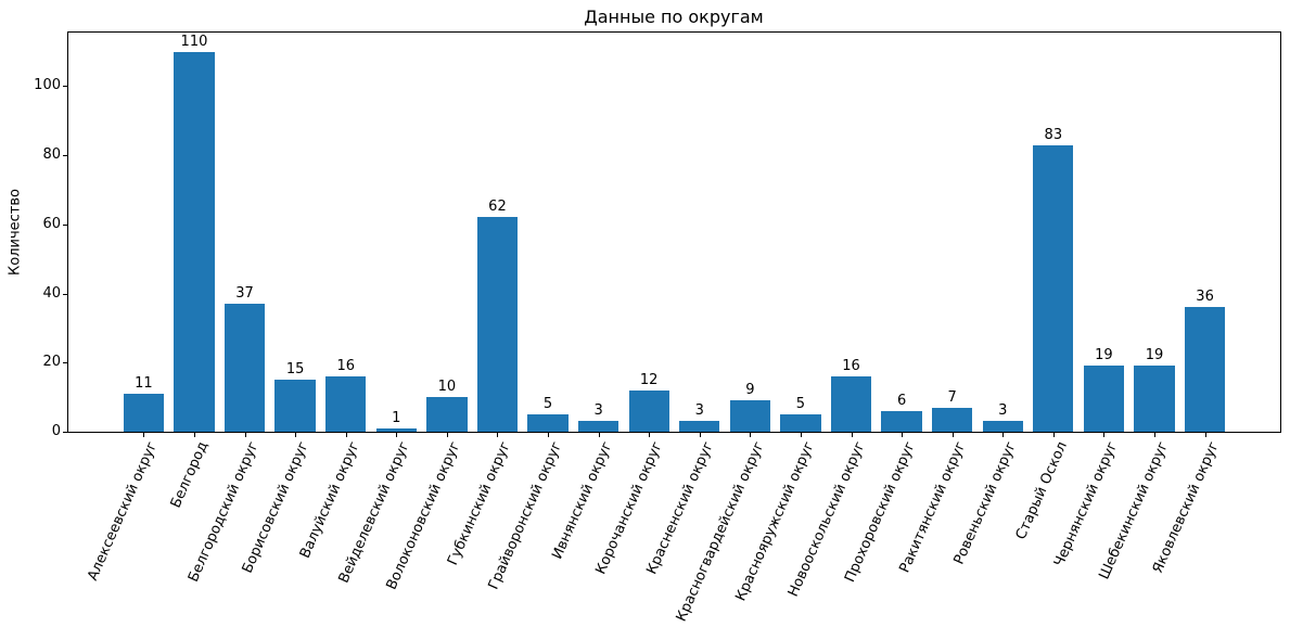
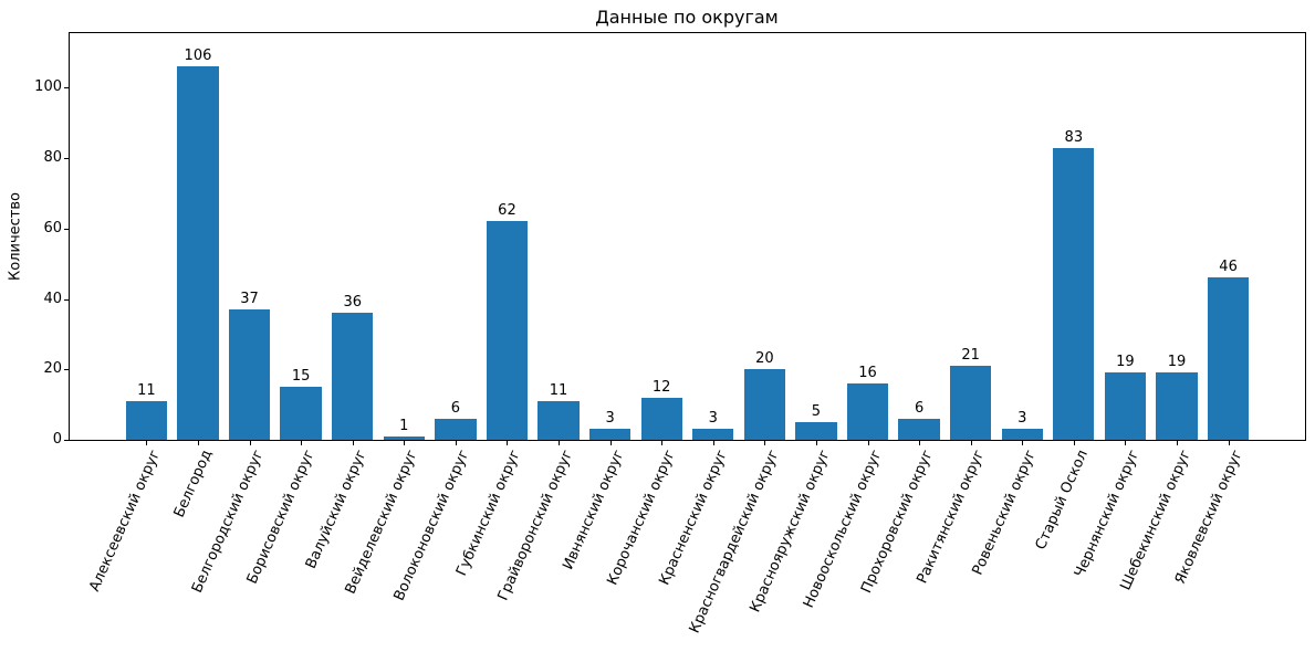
Белгород: 110 -> 106
Валуйский округ: 16 -> 36
Волоконовский округ: 10 -> 6
Грайворонский округ: 5 -> 11
Красногвардейский округ: 9 -> 20
Ракитянский округ: 7 -> 21
Яковлевский округ: 36 -> 46
